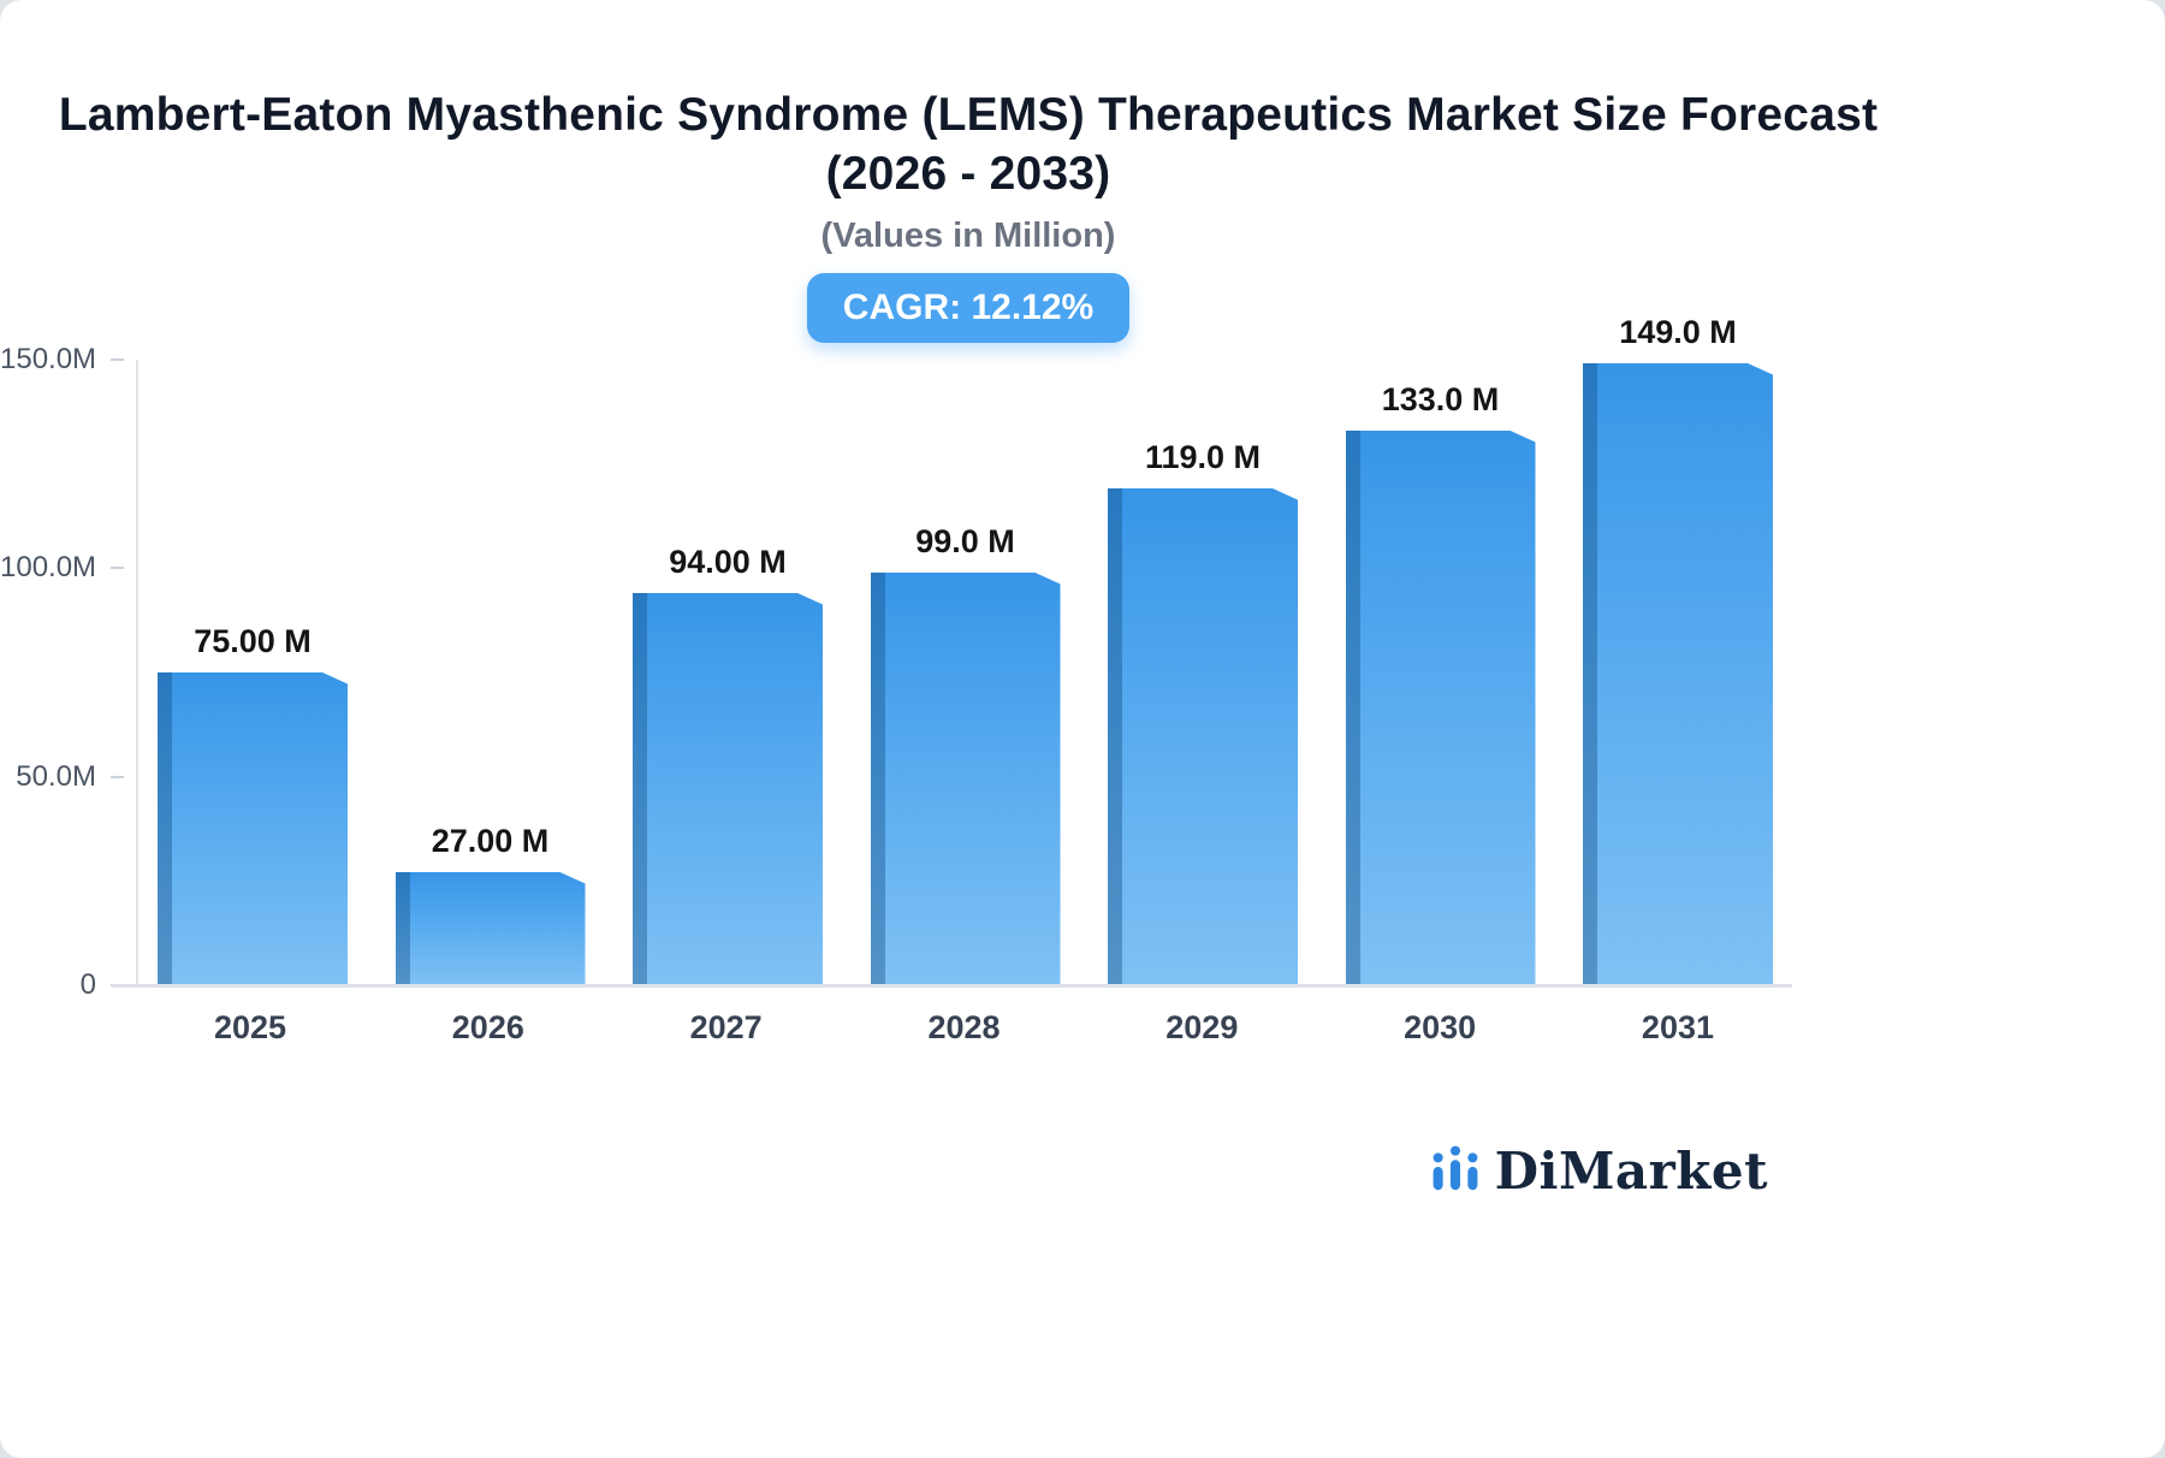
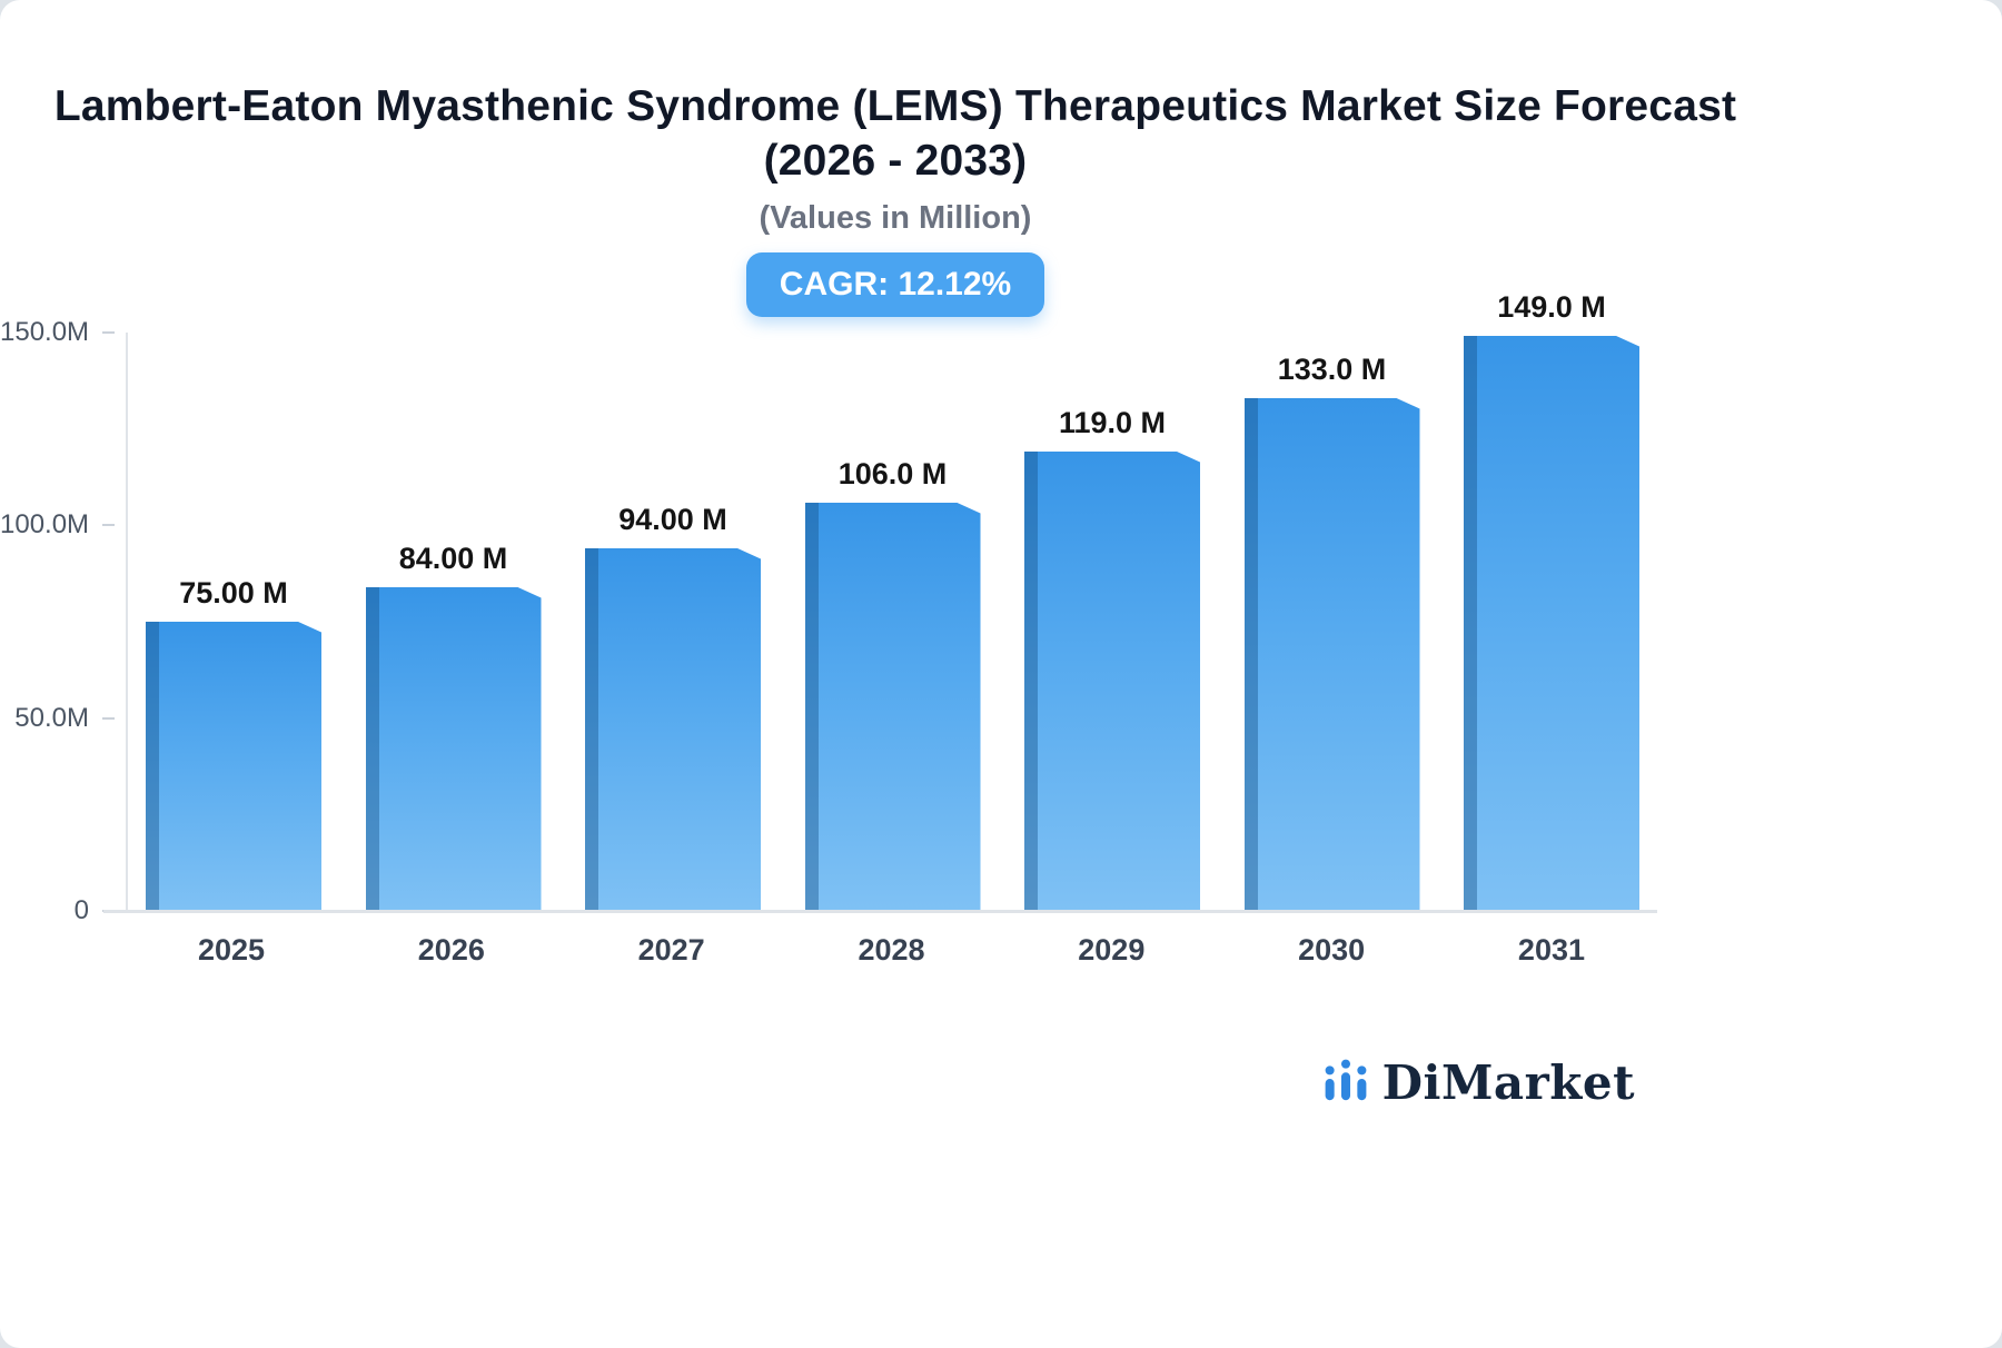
2026: 27.00 -> 84.00
2028: 99.0 -> 106.0
